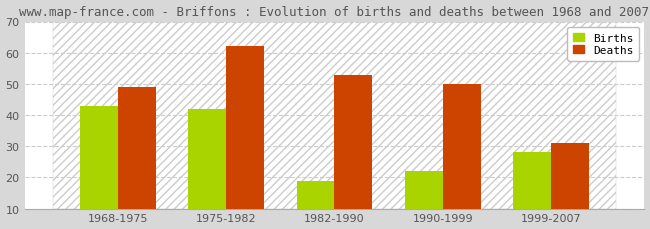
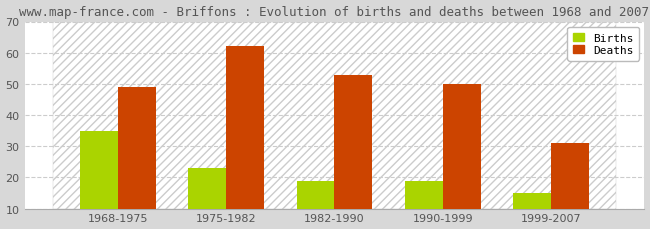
Births/1968-1975: 43 -> 35
Births/1975-1982: 42 -> 23
Births/1990-1999: 22 -> 19
Births/1999-2007: 28 -> 15
